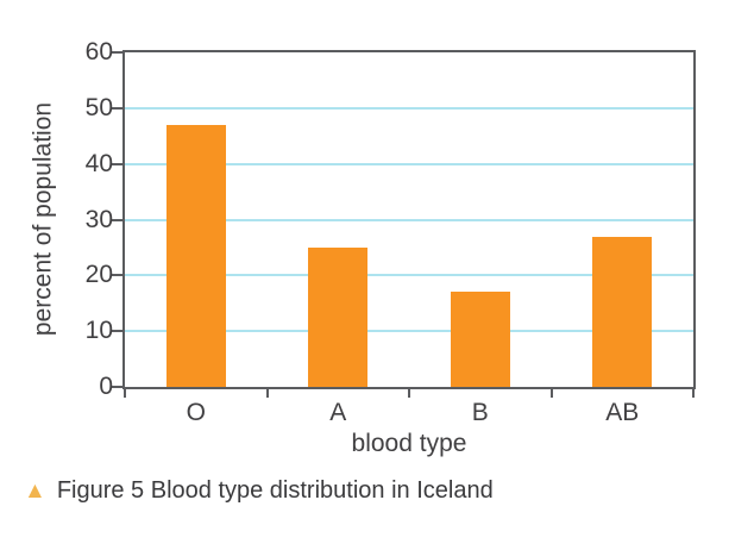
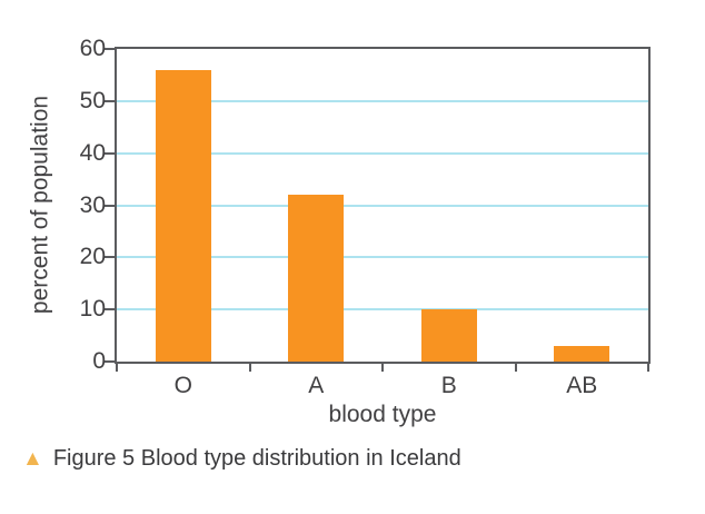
O: 47 -> 56
A: 25 -> 32
B: 17 -> 10
AB: 27 -> 3
